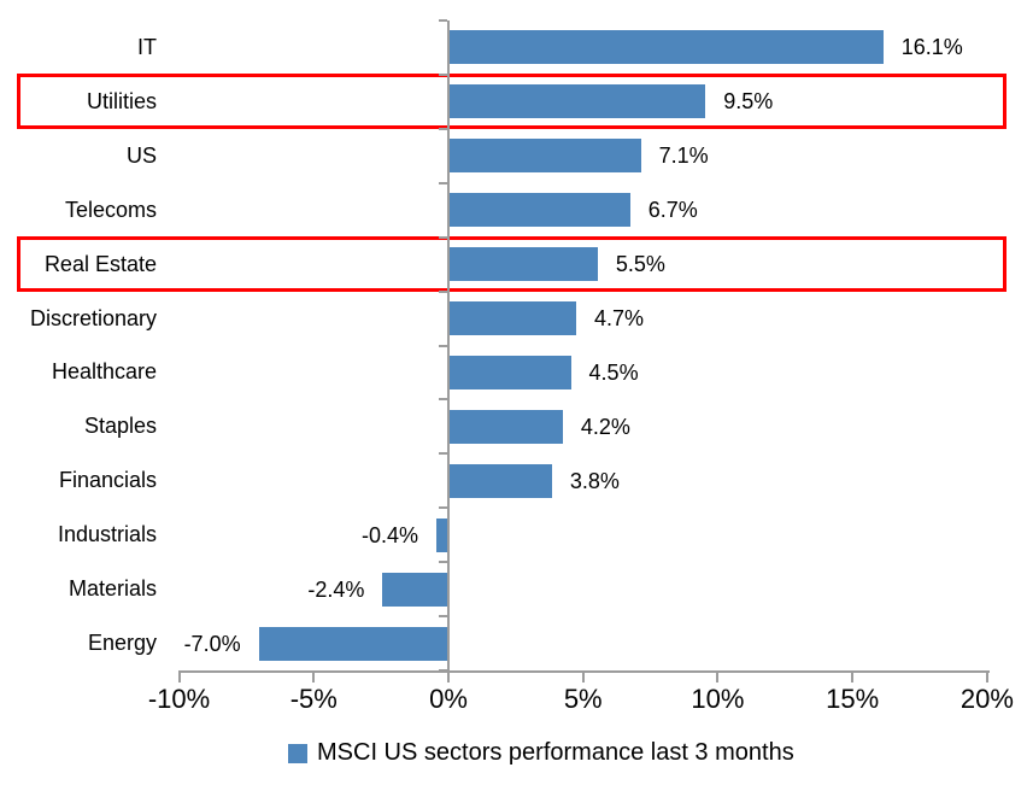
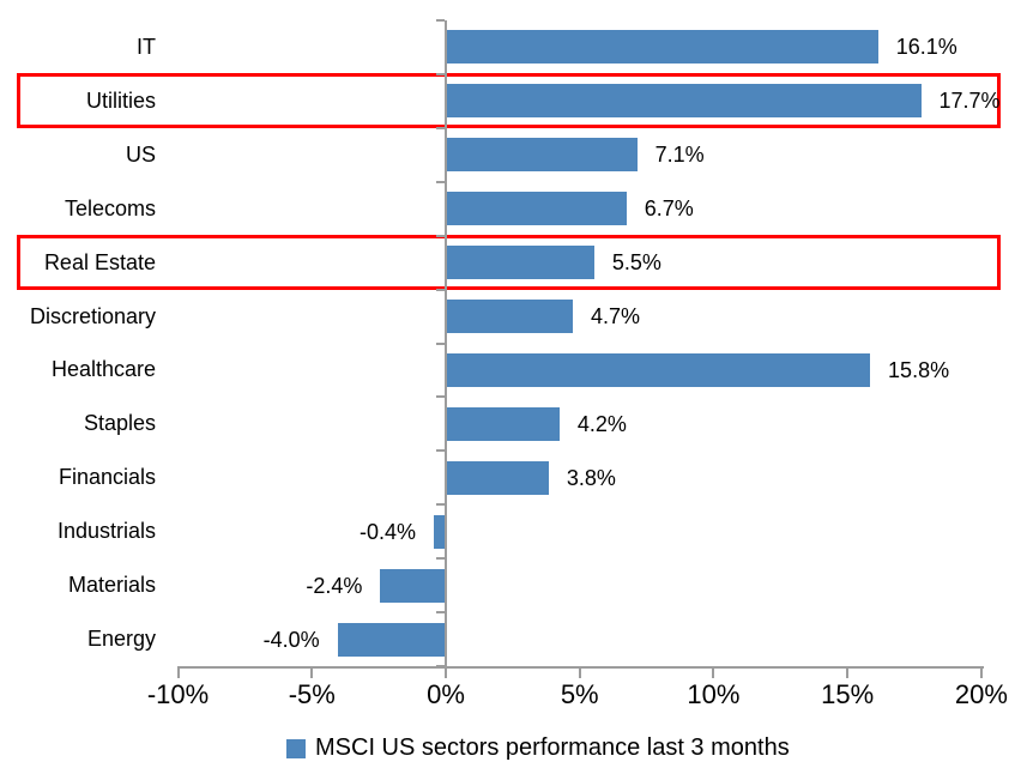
Utilities: 9.5% -> 17.7%
Healthcare: 4.5% -> 15.8%
Energy: -7.0% -> -4.0%
